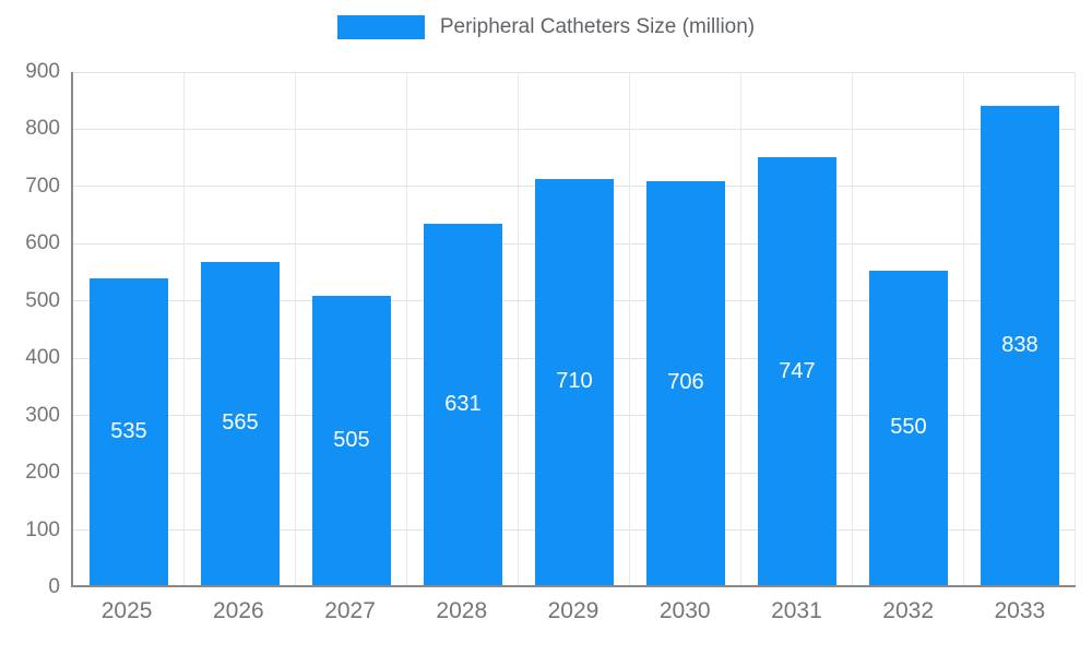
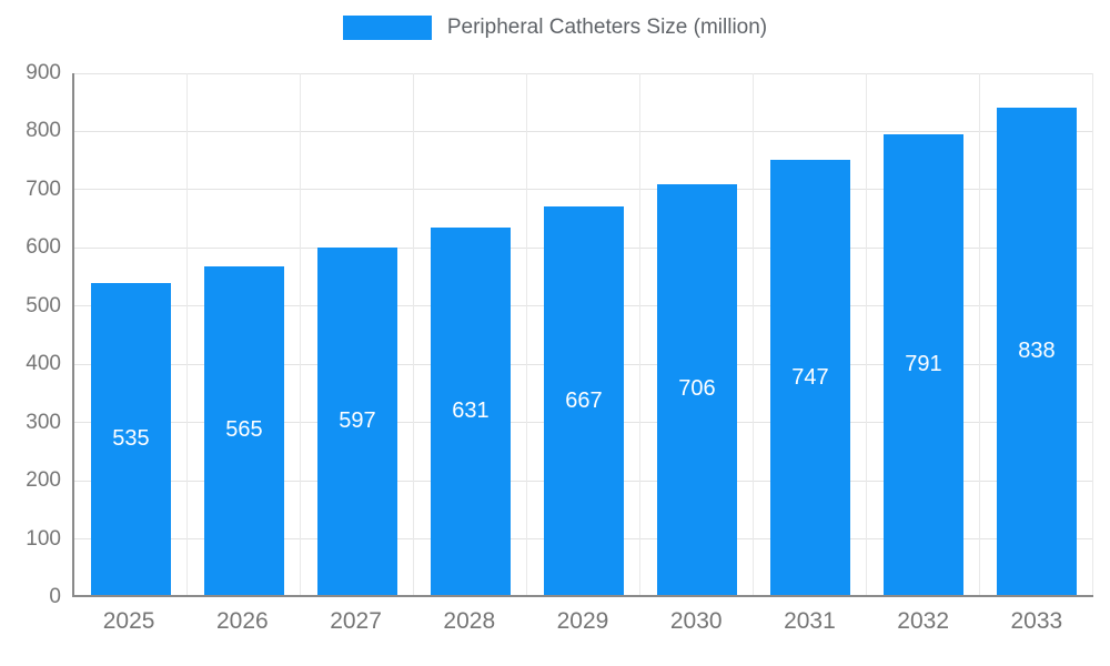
2027: 505 -> 597
2029: 710 -> 667
2032: 550 -> 791
